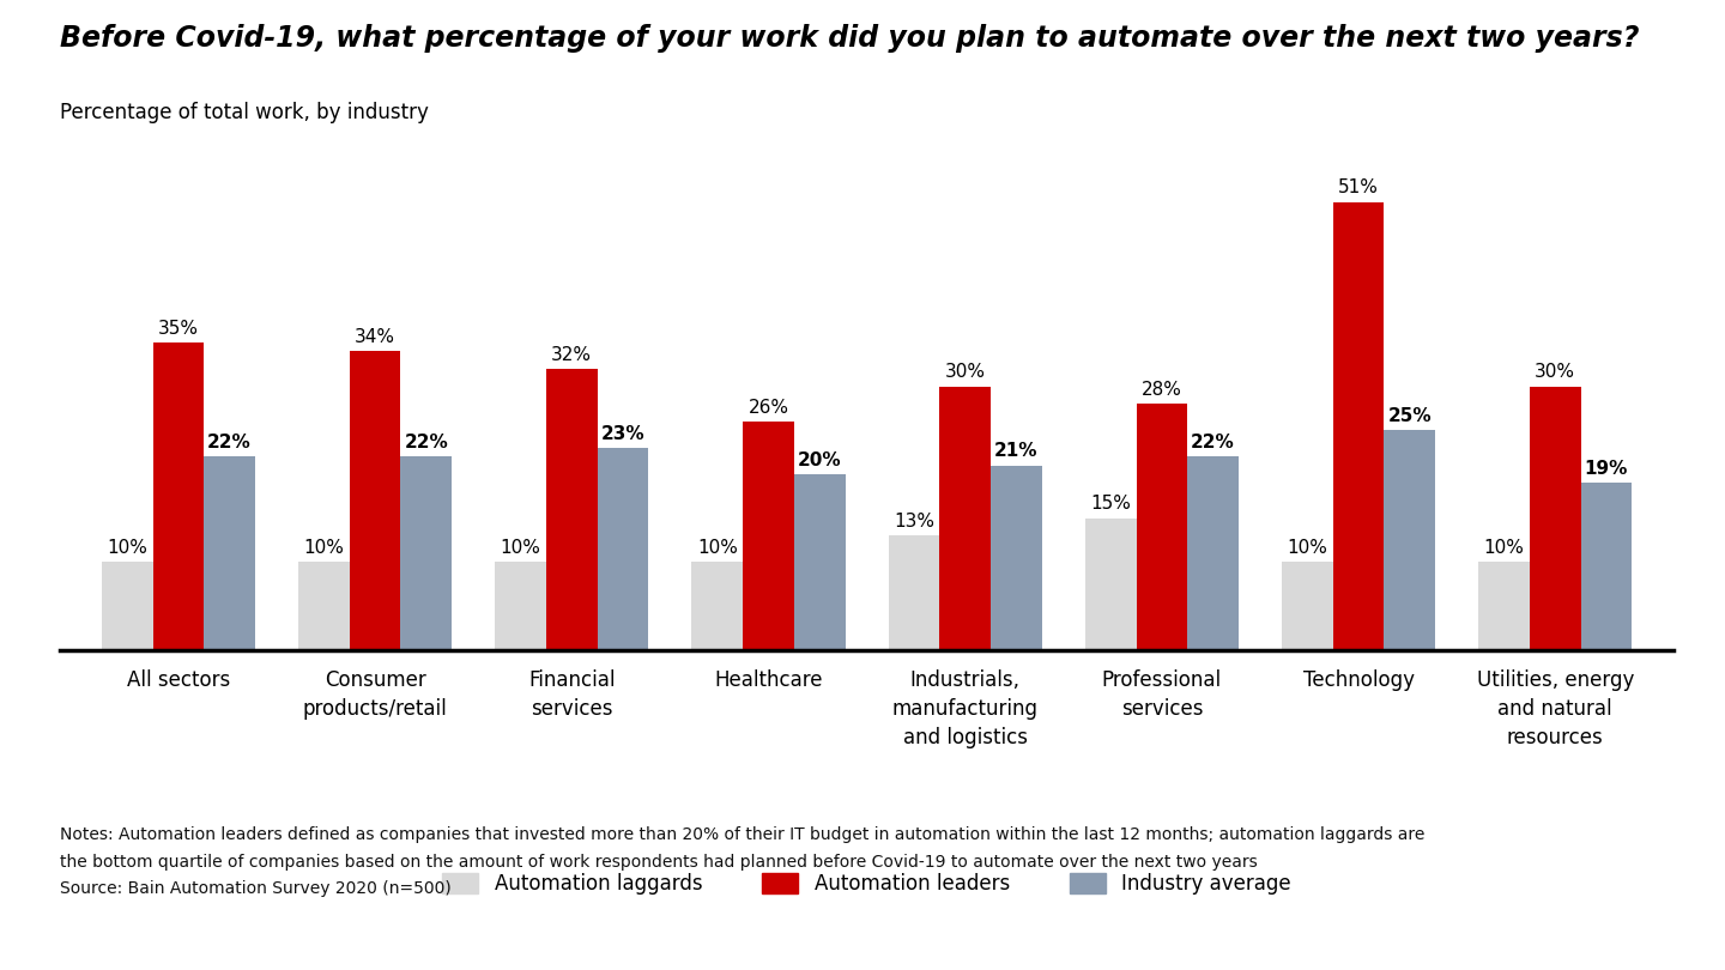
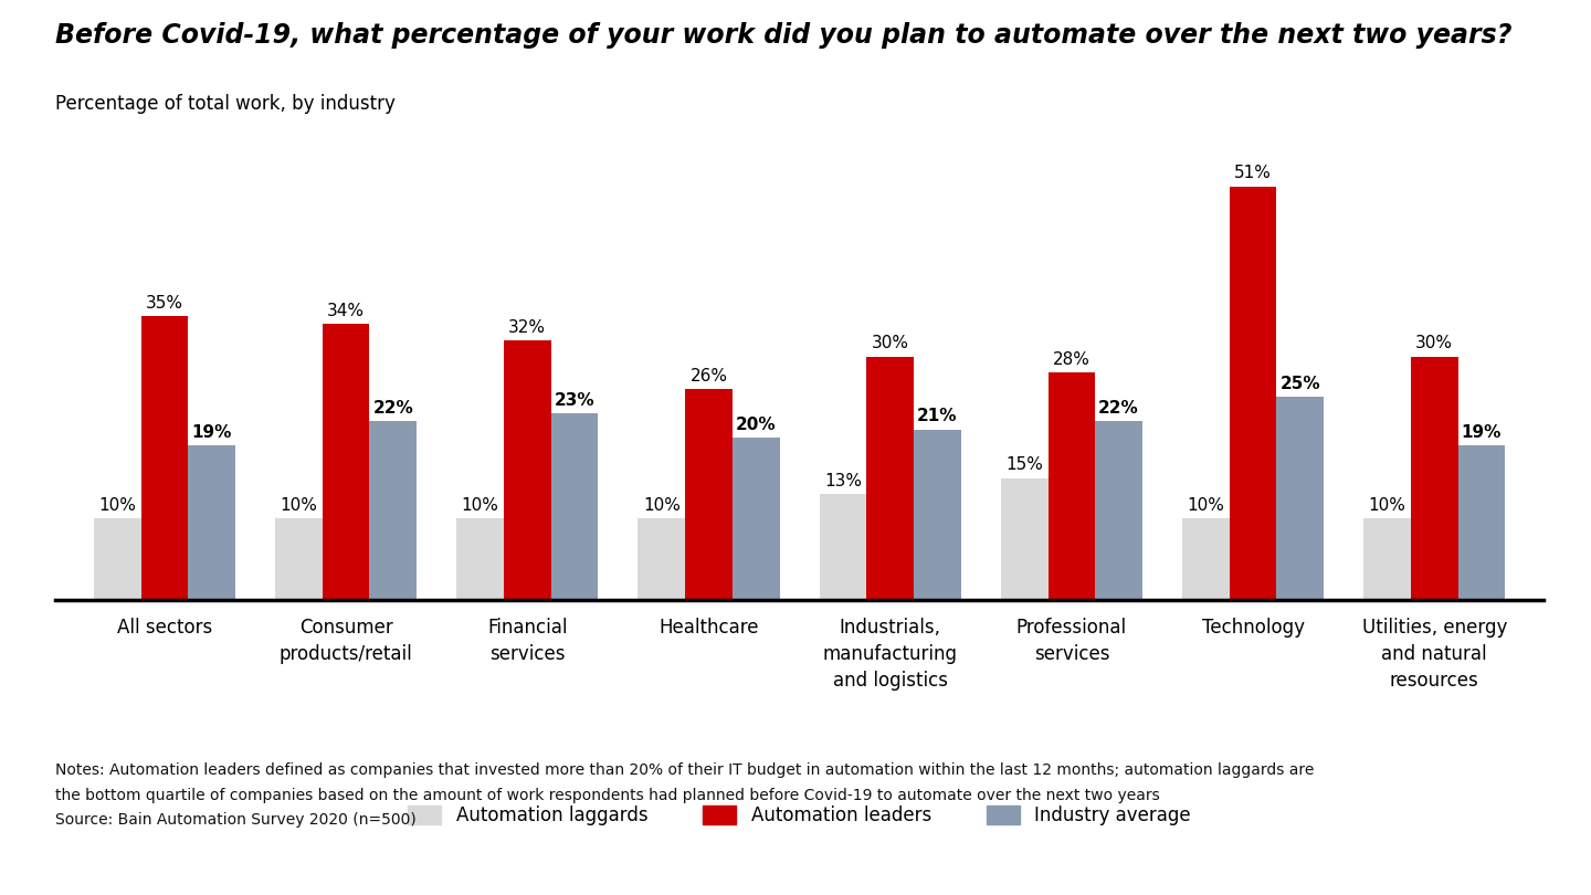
Industry average/All sectors: 22% -> 19%
